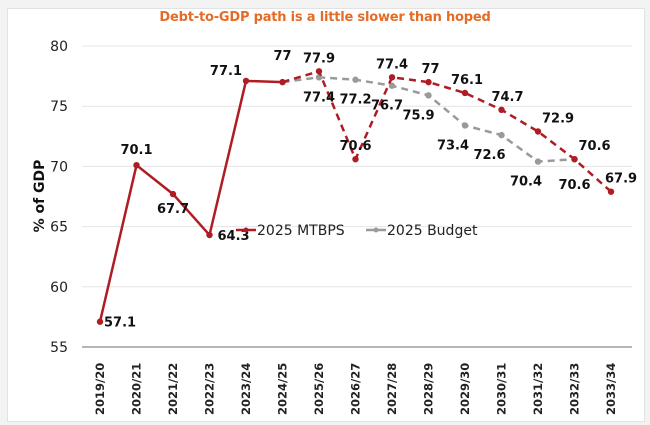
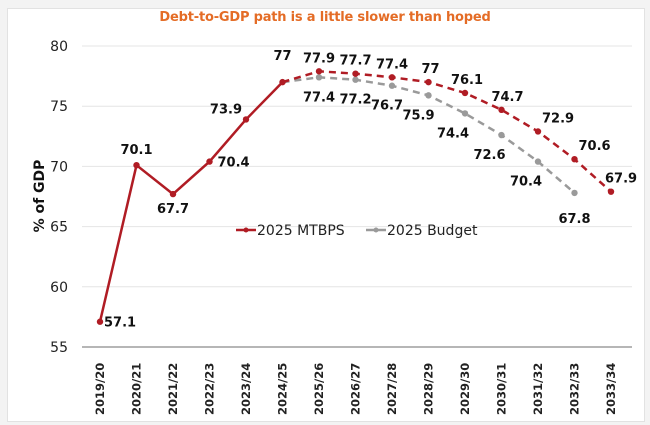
2025 MTBPS/2022/23: 64.3 -> 70.4
2025 MTBPS/2023/24: 77.1 -> 73.9
2025 MTBPS/2026/27: 70.6 -> 77.7
2025 Budget/2029/30: 73.4 -> 74.4
2025 Budget/2032/33: 70.6 -> 67.8
